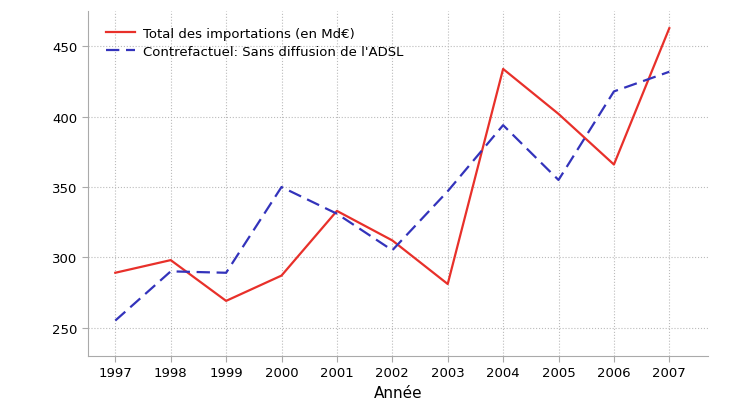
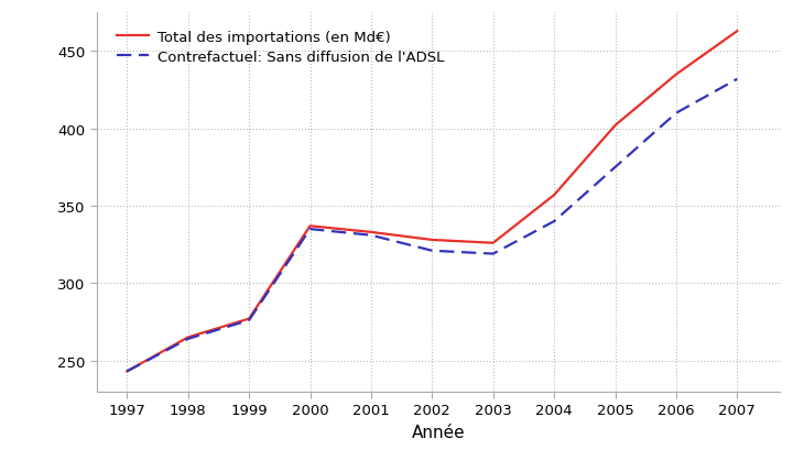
Total des importations (en Md€)/1997: 289 -> 243
Contrefactuel: Sans diffusion de l'ADSL/1997: 255 -> 243
Total des importations (en Md€)/1998: 298 -> 265
Contrefactuel: Sans diffusion de l'ADSL/1998: 290 -> 264
Total des importations (en Md€)/1999: 269 -> 277
Contrefactuel: Sans diffusion de l'ADSL/1999: 289 -> 276
Total des importations (en Md€)/2000: 287 -> 337
Contrefactuel: Sans diffusion de l'ADSL/2000: 350 -> 335
Total des importations (en Md€)/2002: 312 -> 328
Contrefactuel: Sans diffusion de l'ADSL/2002: 305 -> 321
Total des importations (en Md€)/2003: 281 -> 326
Contrefactuel: Sans diffusion de l'ADSL/2003: 347 -> 319
Total des importations (en Md€)/2004: 434 -> 357
Contrefactuel: Sans diffusion de l'ADSL/2004: 394 -> 340
Contrefactuel: Sans diffusion de l'ADSL/2005: 355 -> 375
Total des importations (en Md€)/2006: 366 -> 435
Contrefactuel: Sans diffusion de l'ADSL/2006: 418 -> 410
